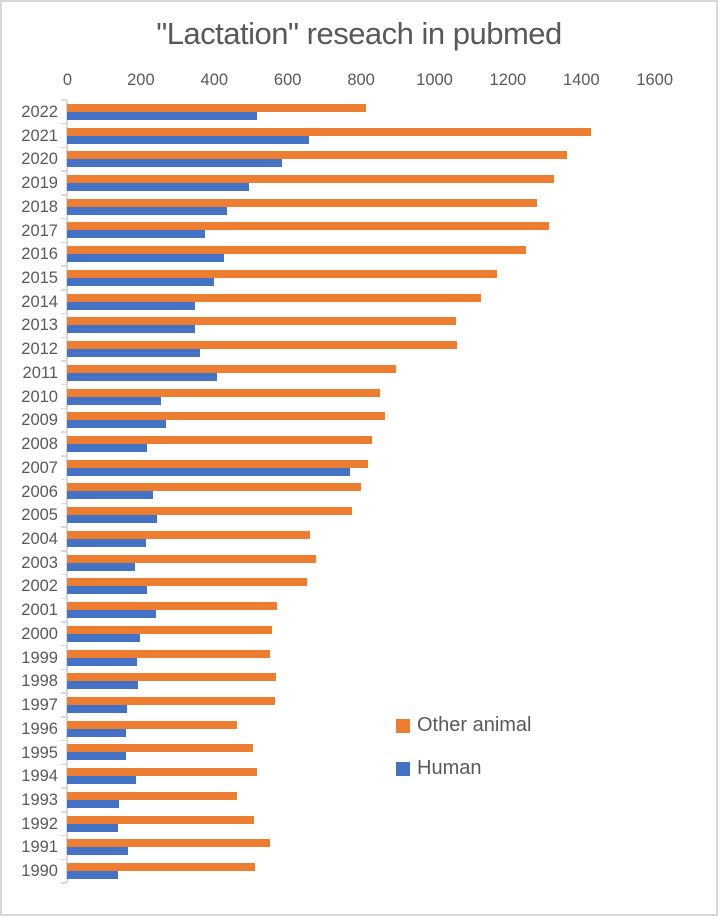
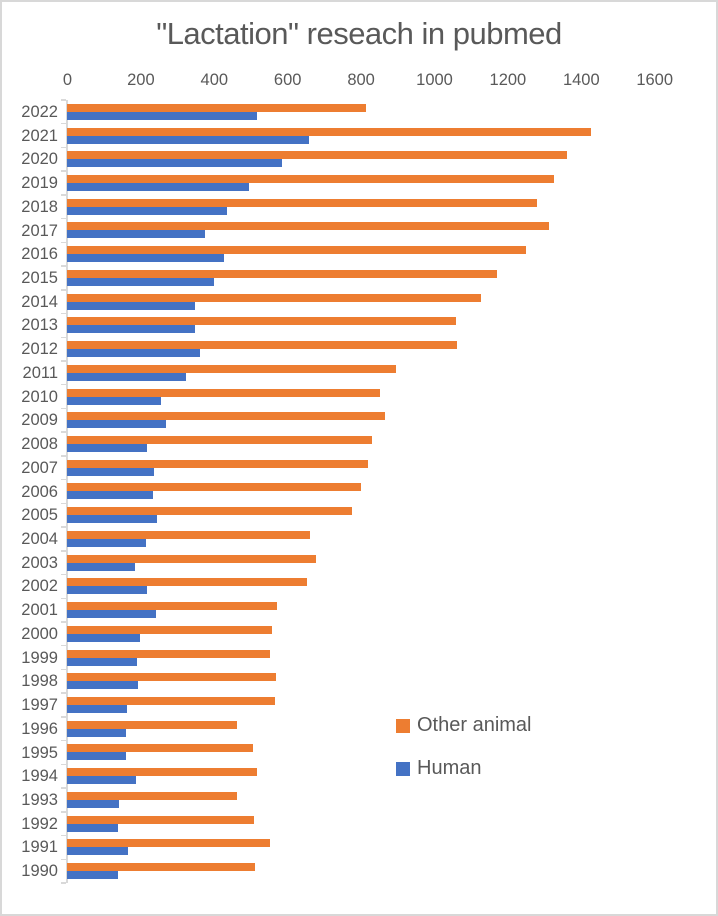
Human/2011: 410 -> 320
Human/2007: 770 -> 240
